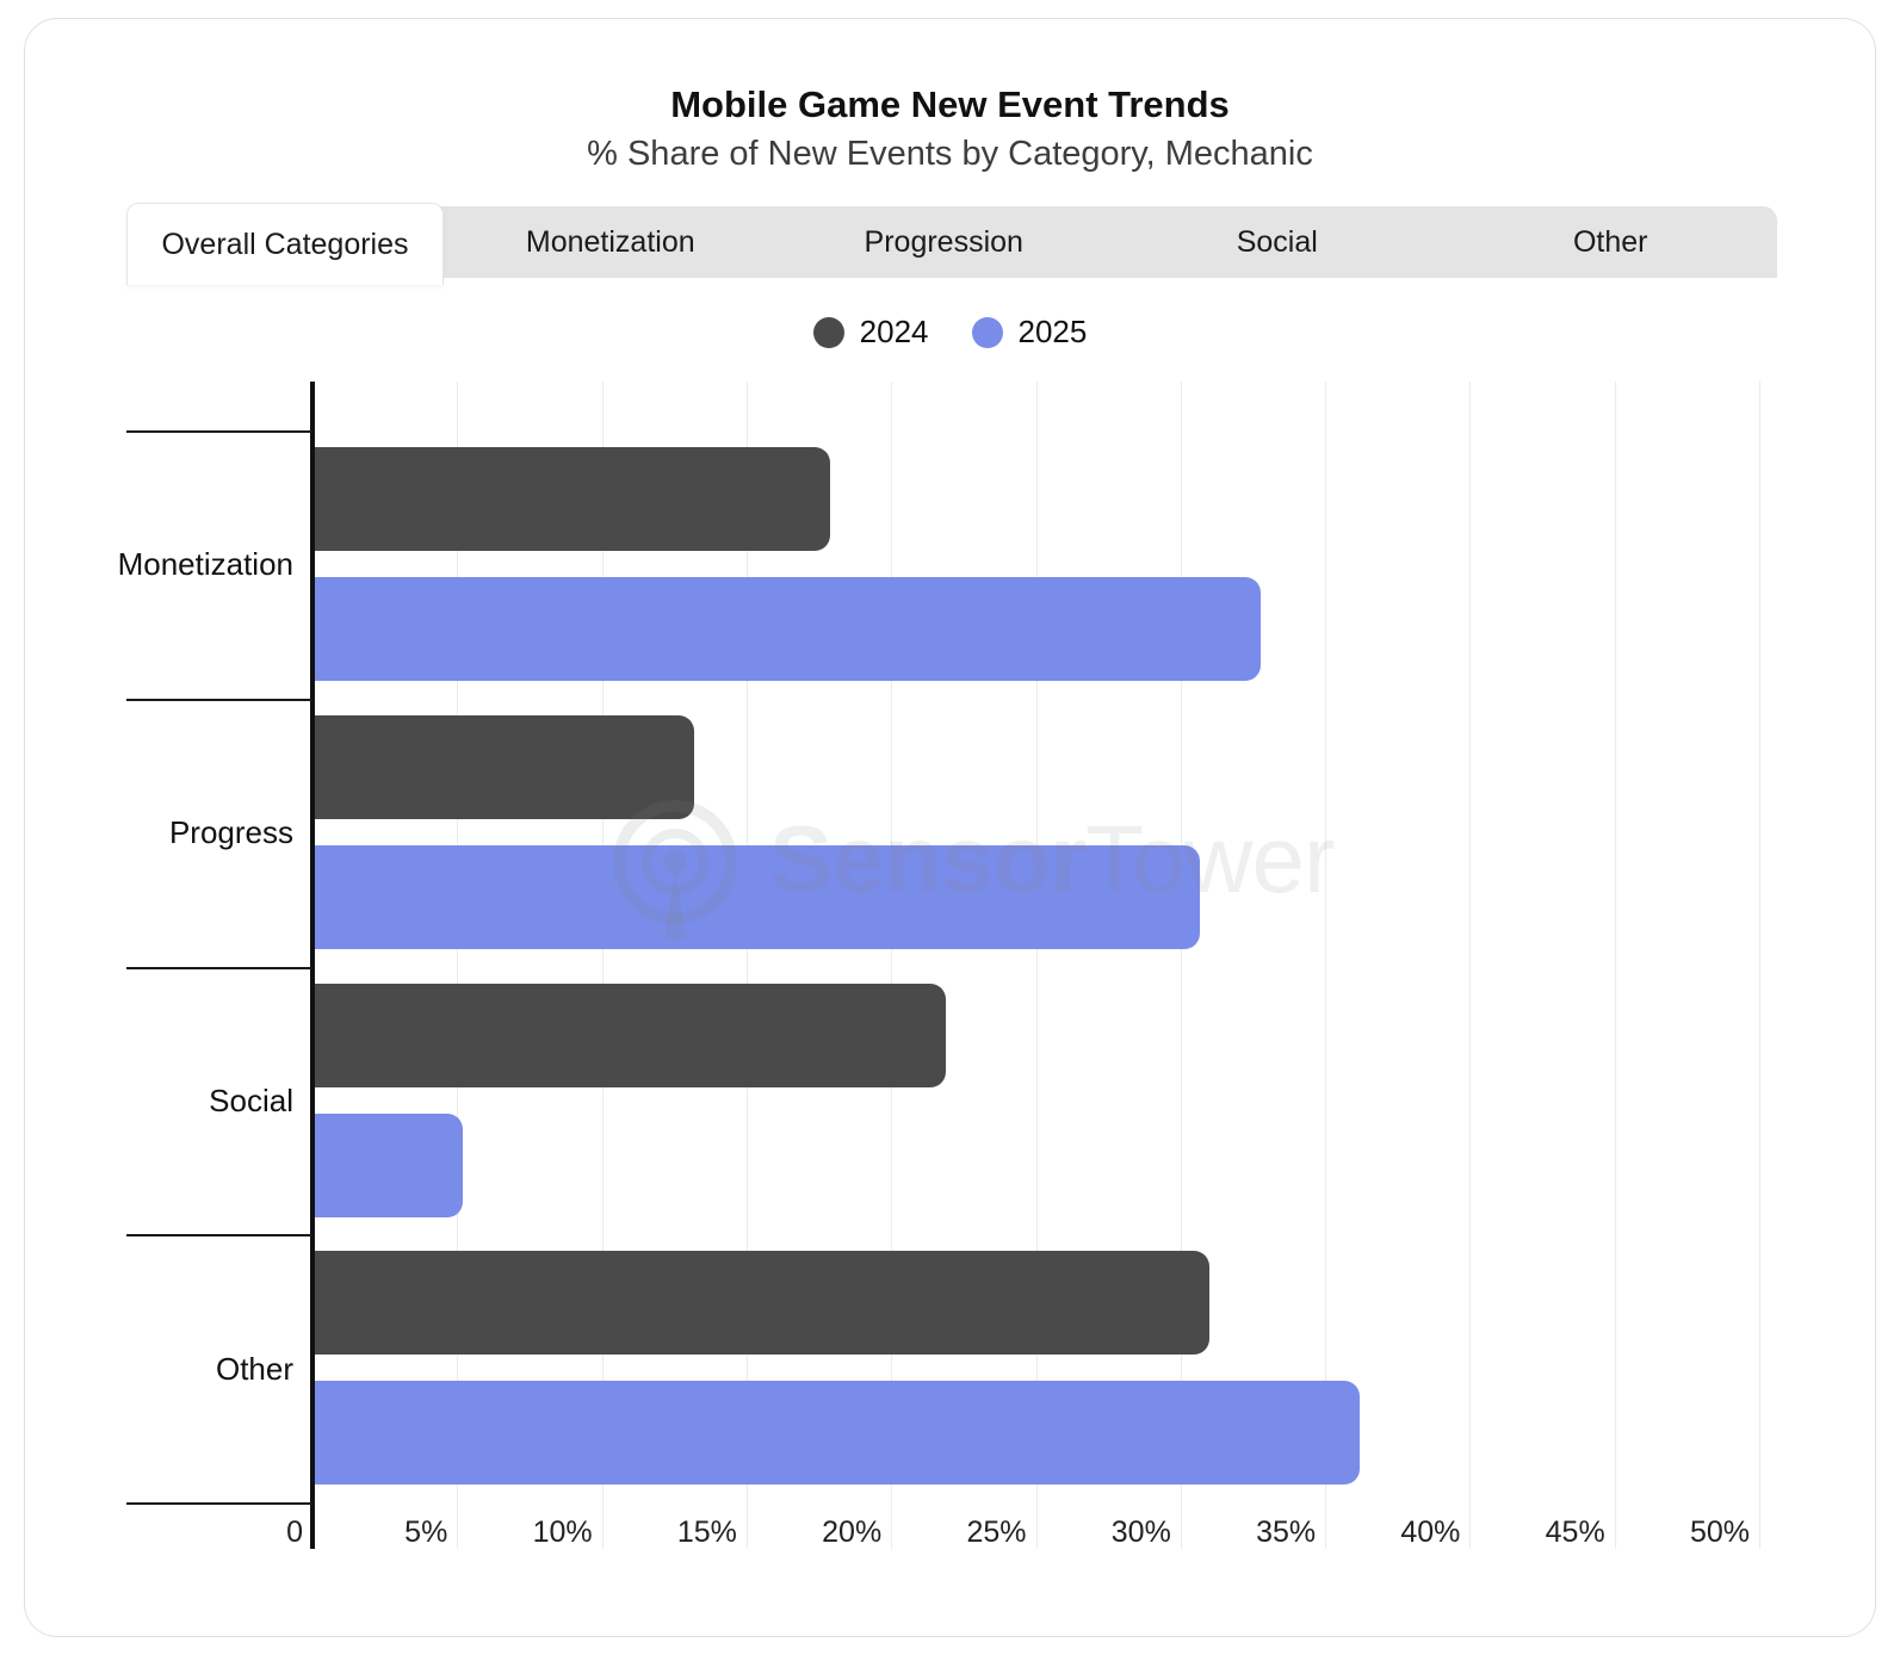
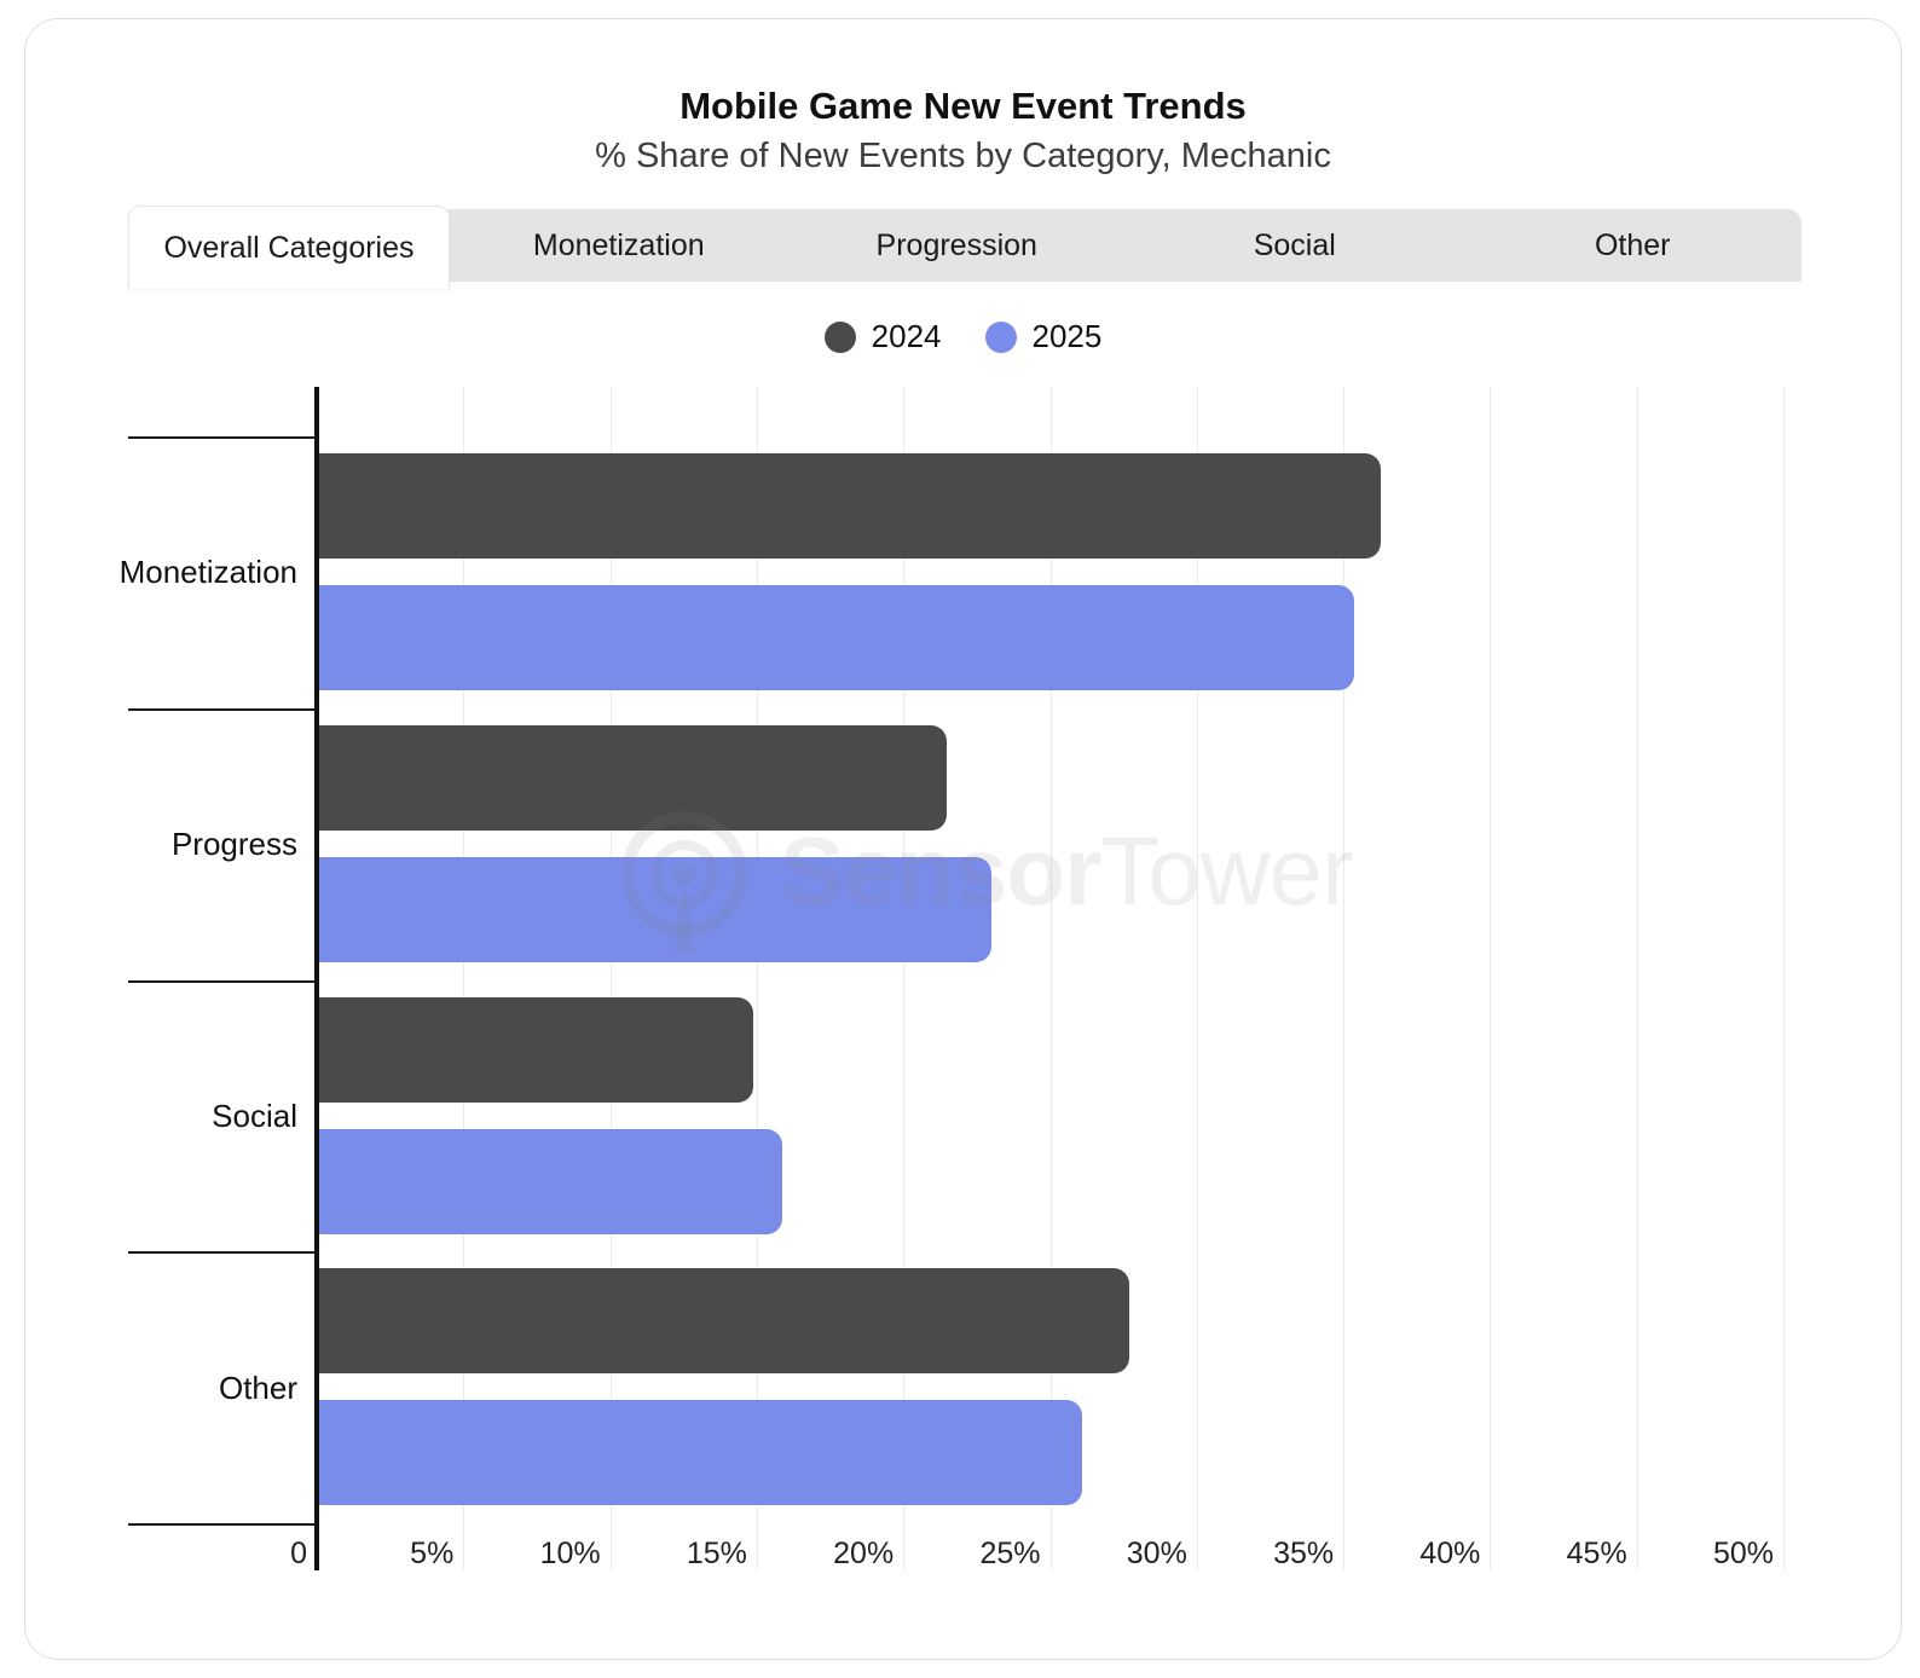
2024/Monetization: 17.8% -> 36.2%
2025/Monetization: 32.7% -> 35.3%
2024/Progress: 13.1% -> 21.4%
2025/Progress: 30.6% -> 22.9%
2024/Social: 21.8% -> 14.8%
2025/Social: 5.1% -> 15.8%
2024/Other: 30.9% -> 27.6%
2025/Other: 36.1% -> 26.0%
